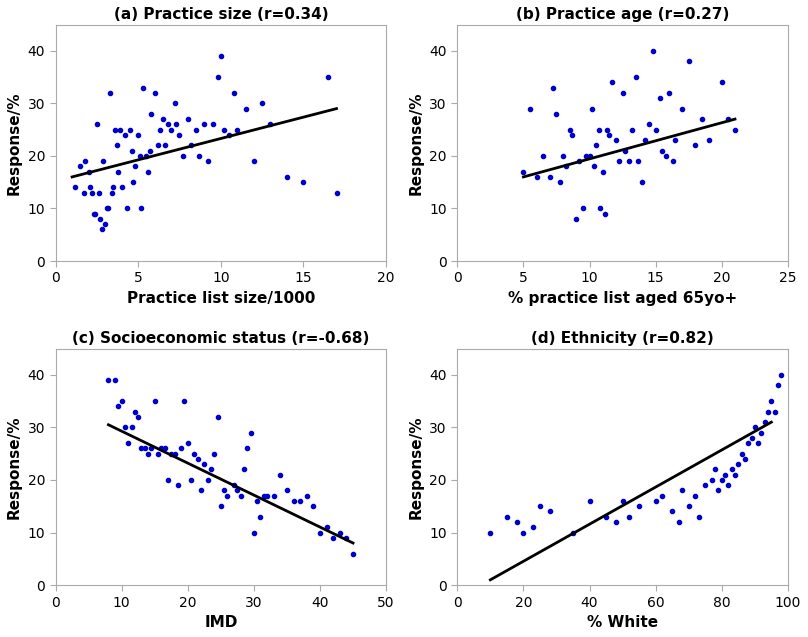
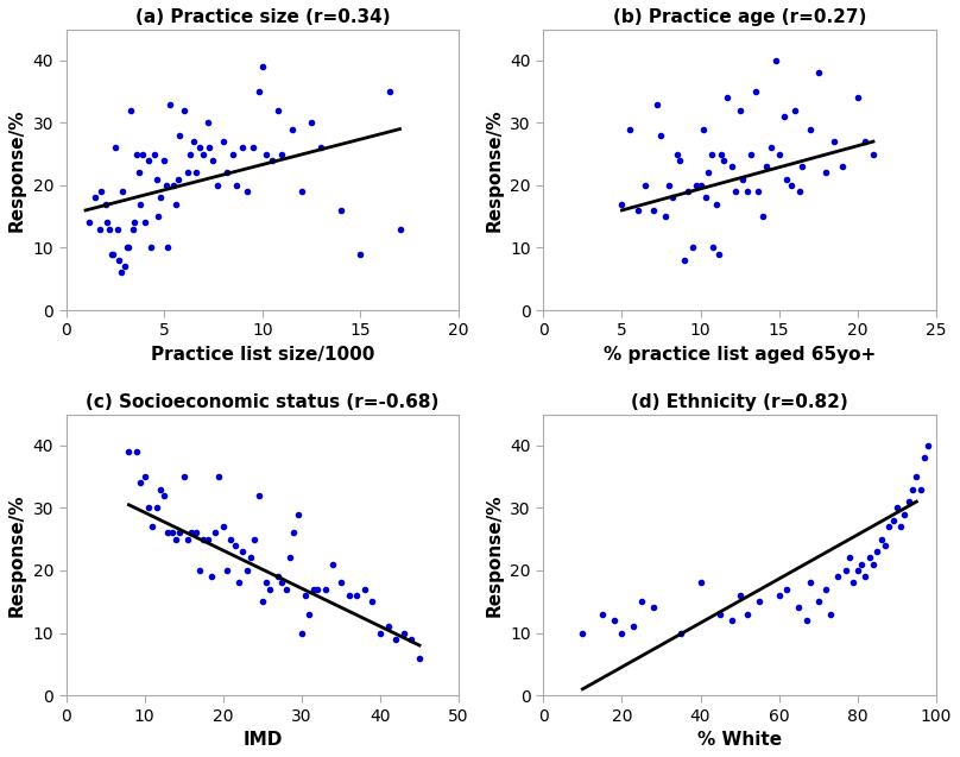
(a) Practice size (r=0.34)/15: 15 -> 9
(d) Ethnicity (r=0.82)/40: 16 -> 18
